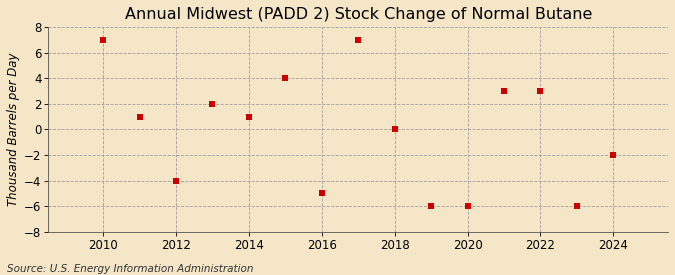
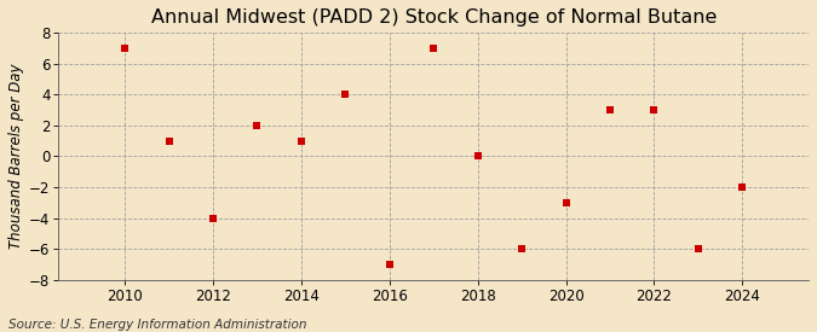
2016: -5 -> -7
2020: -6 -> -3
